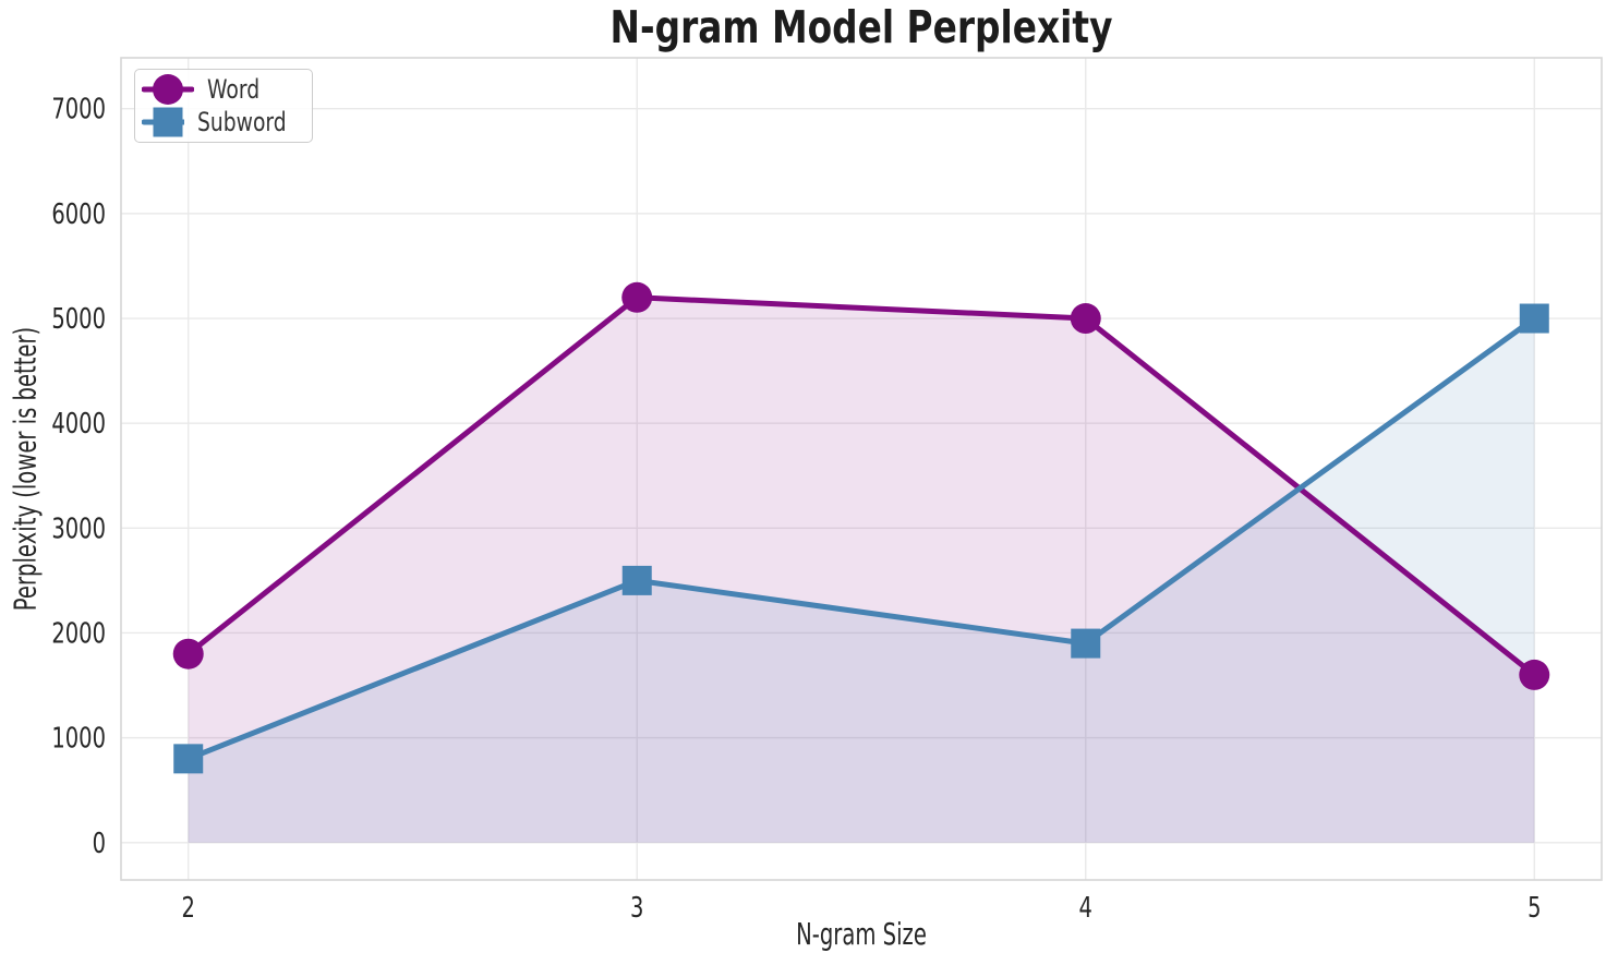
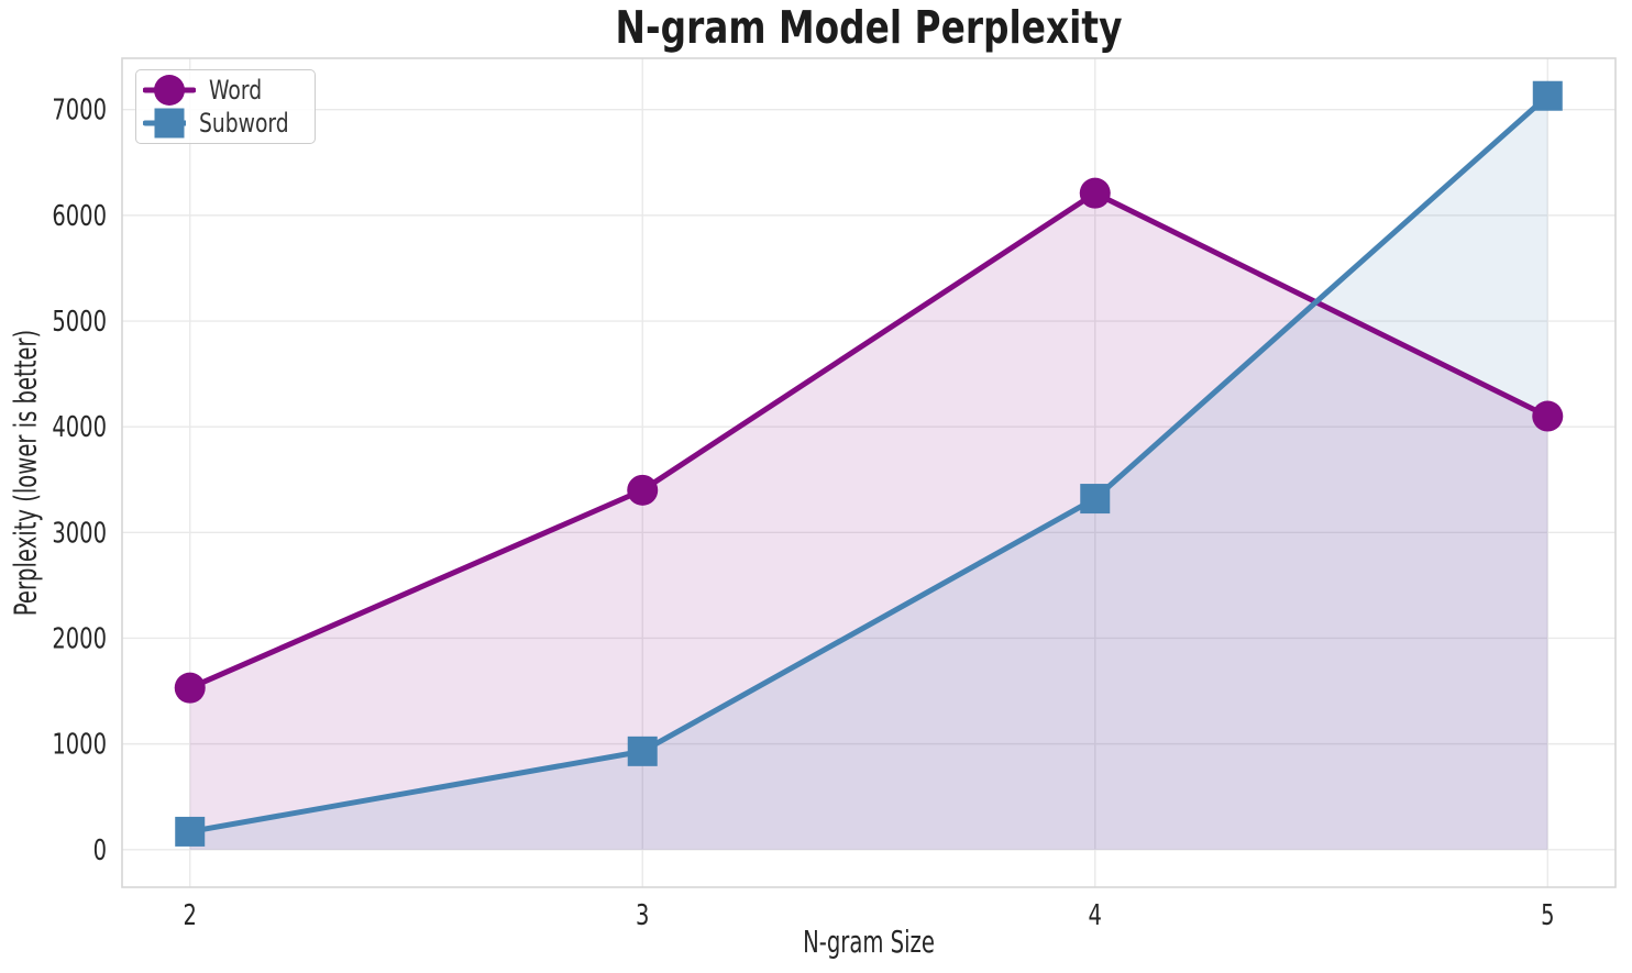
Word/2: 1800 -> 1500
Subword/2: 800 -> 200
Word/3: 5200 -> 3400
Subword/3: 2500 -> 900
Word/4: 5000 -> 6200
Subword/4: 1900 -> 3300
Word/5: 1600 -> 4100
Subword/5: 5000 -> 7100
